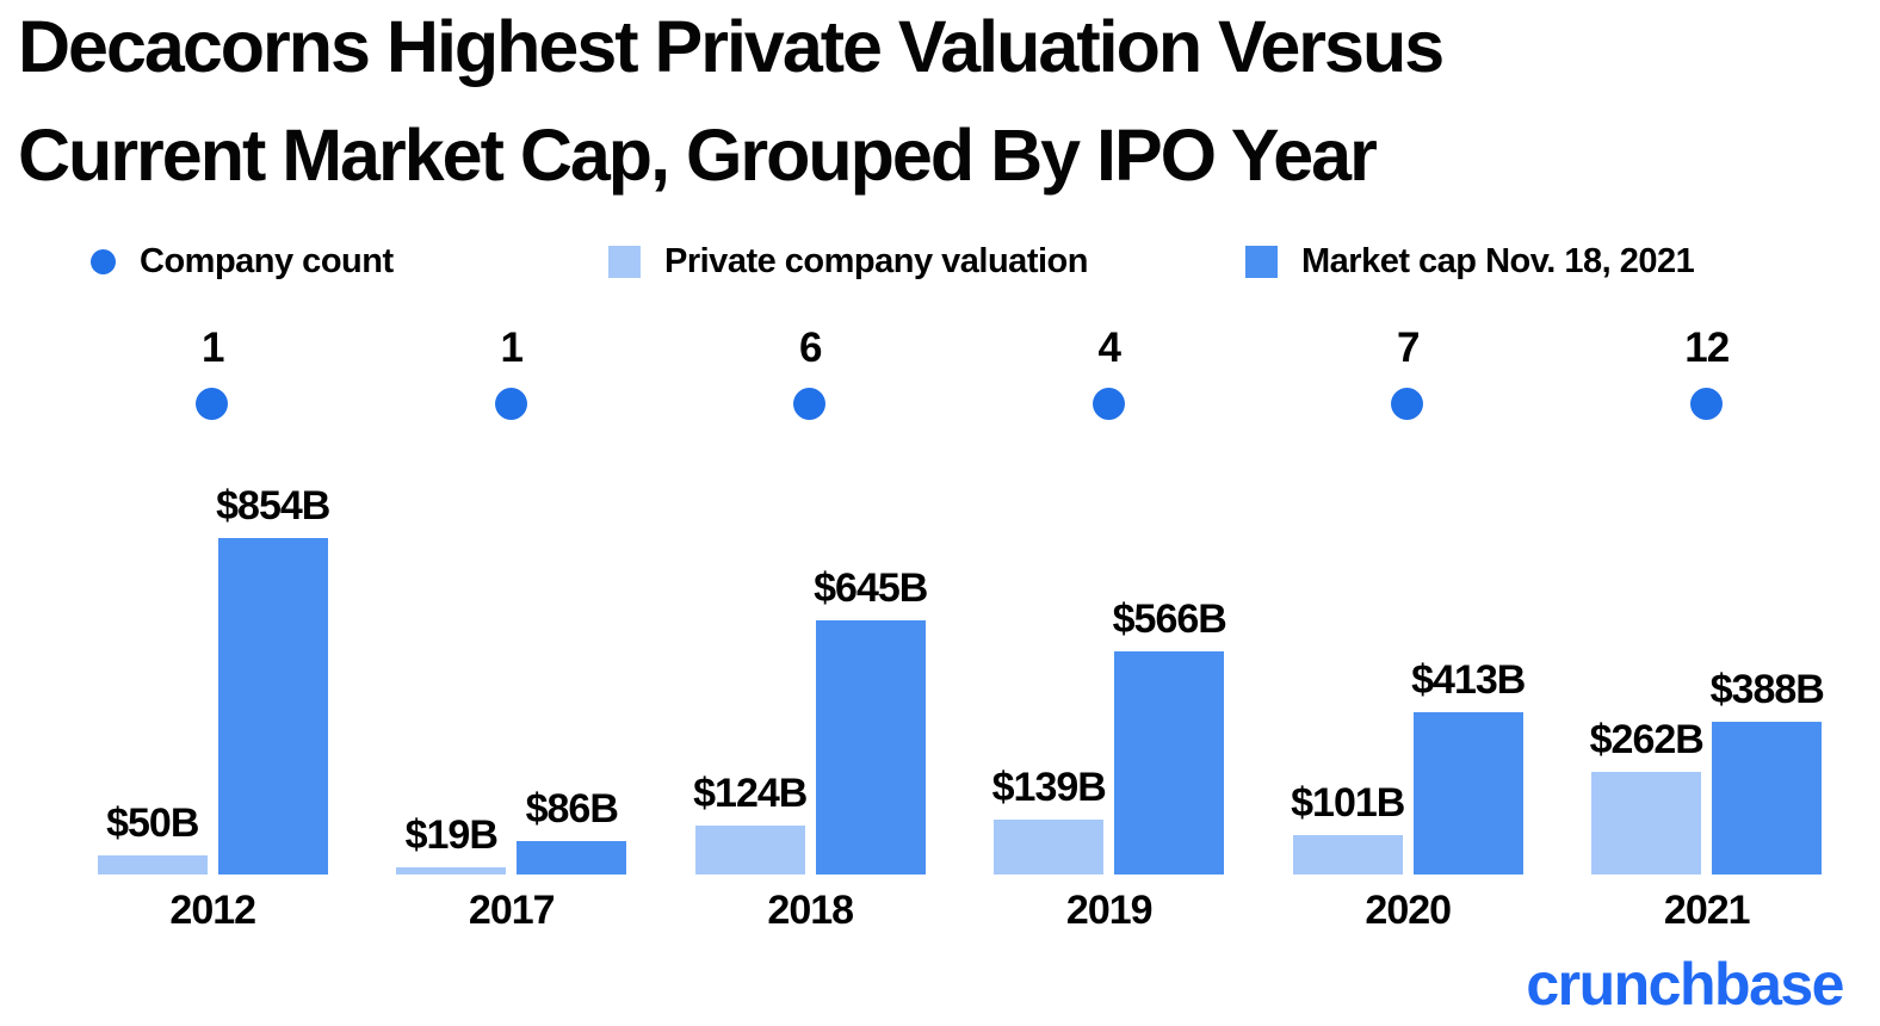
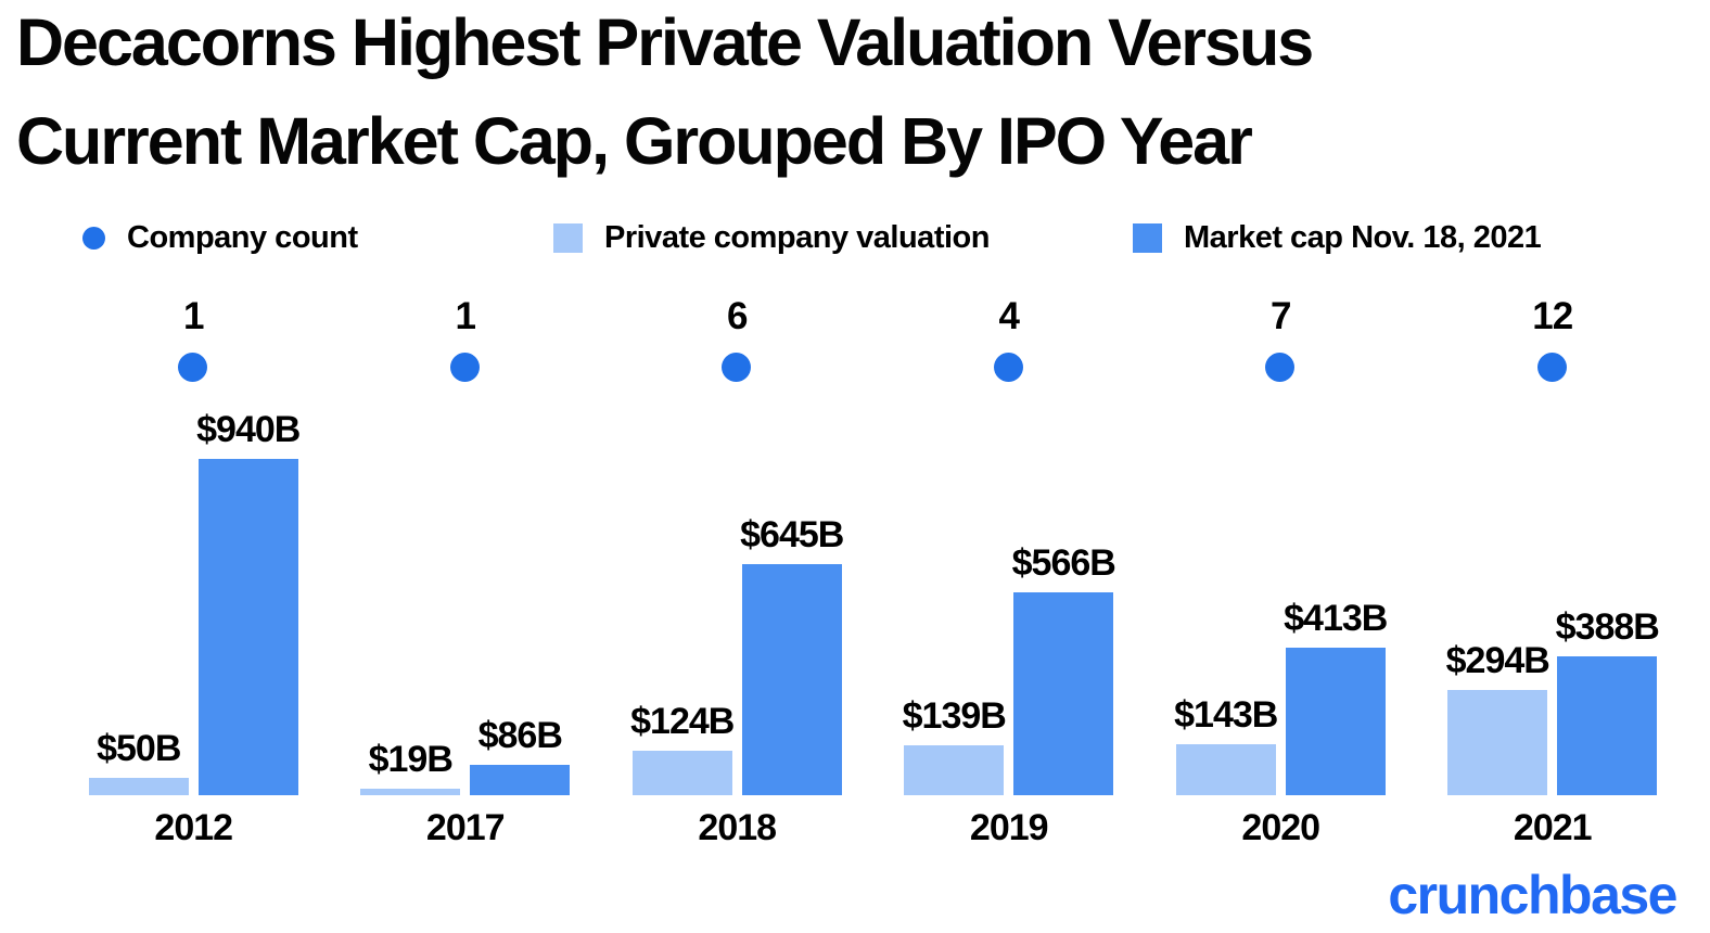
Market cap Nov. 18, 2021/2012: $854B -> $940B
Private company valuation/2020: $101B -> $143B
Private company valuation/2021: $262B -> $294B
